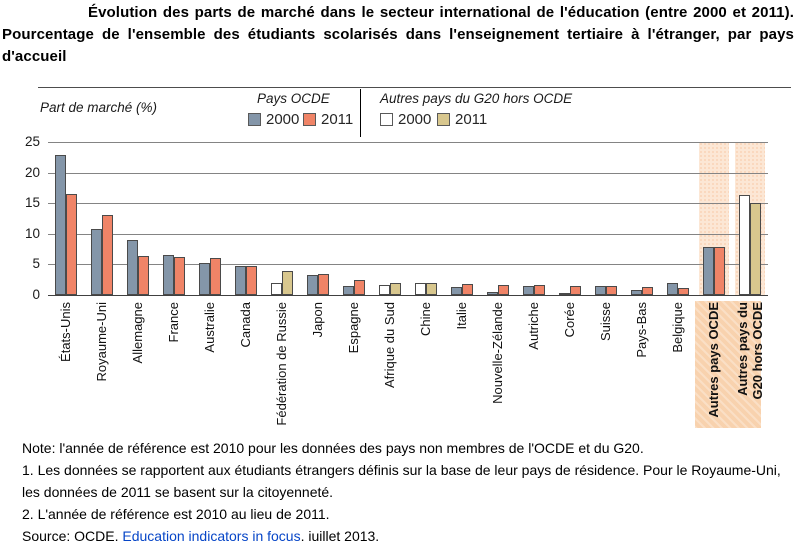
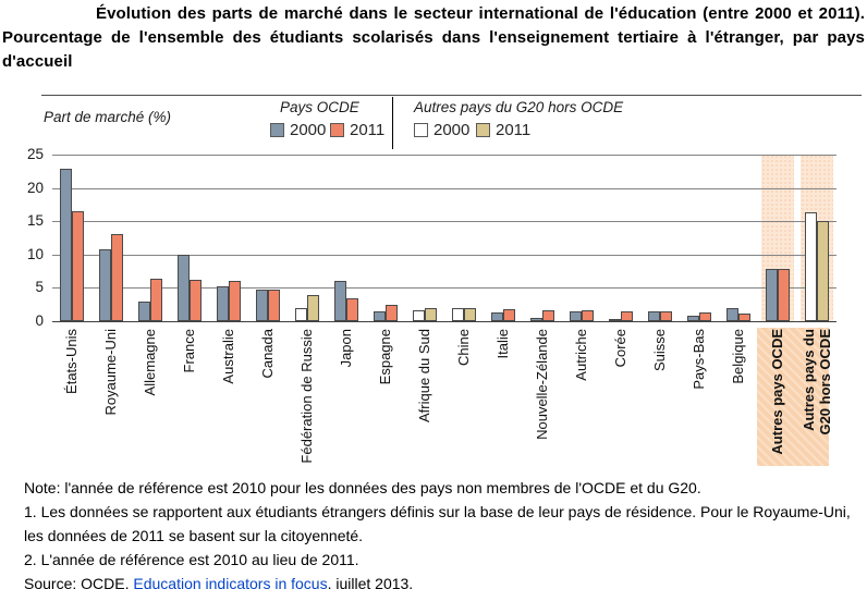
2000/Allemagne: 9 -> 3
2000/France: 7 -> 10
2000/Japon: 3 -> 6
